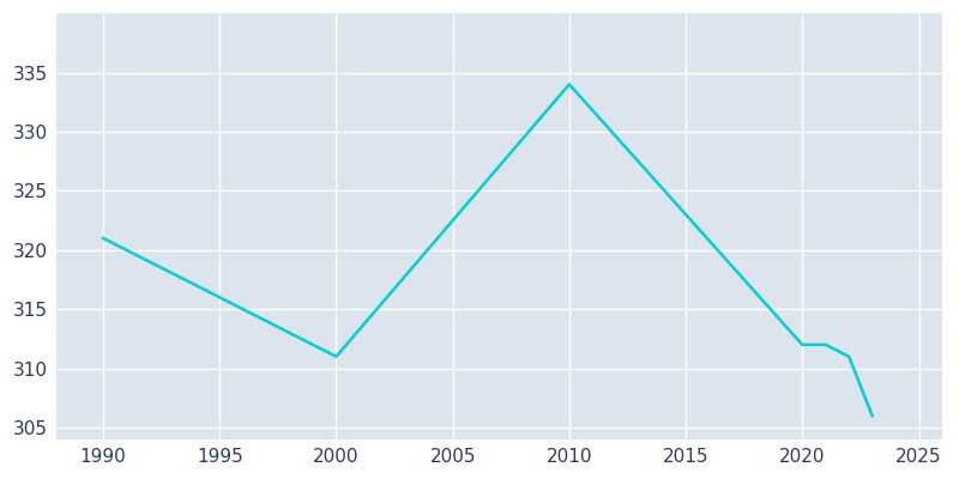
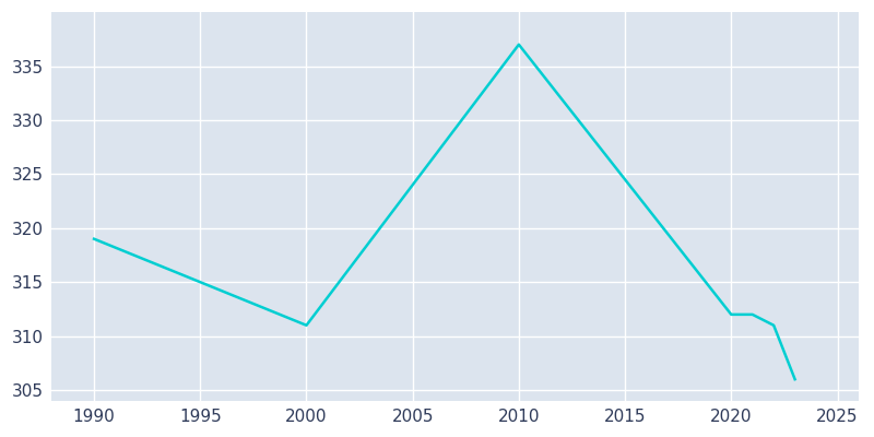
1990: 321 -> 319
2010: 334 -> 337
